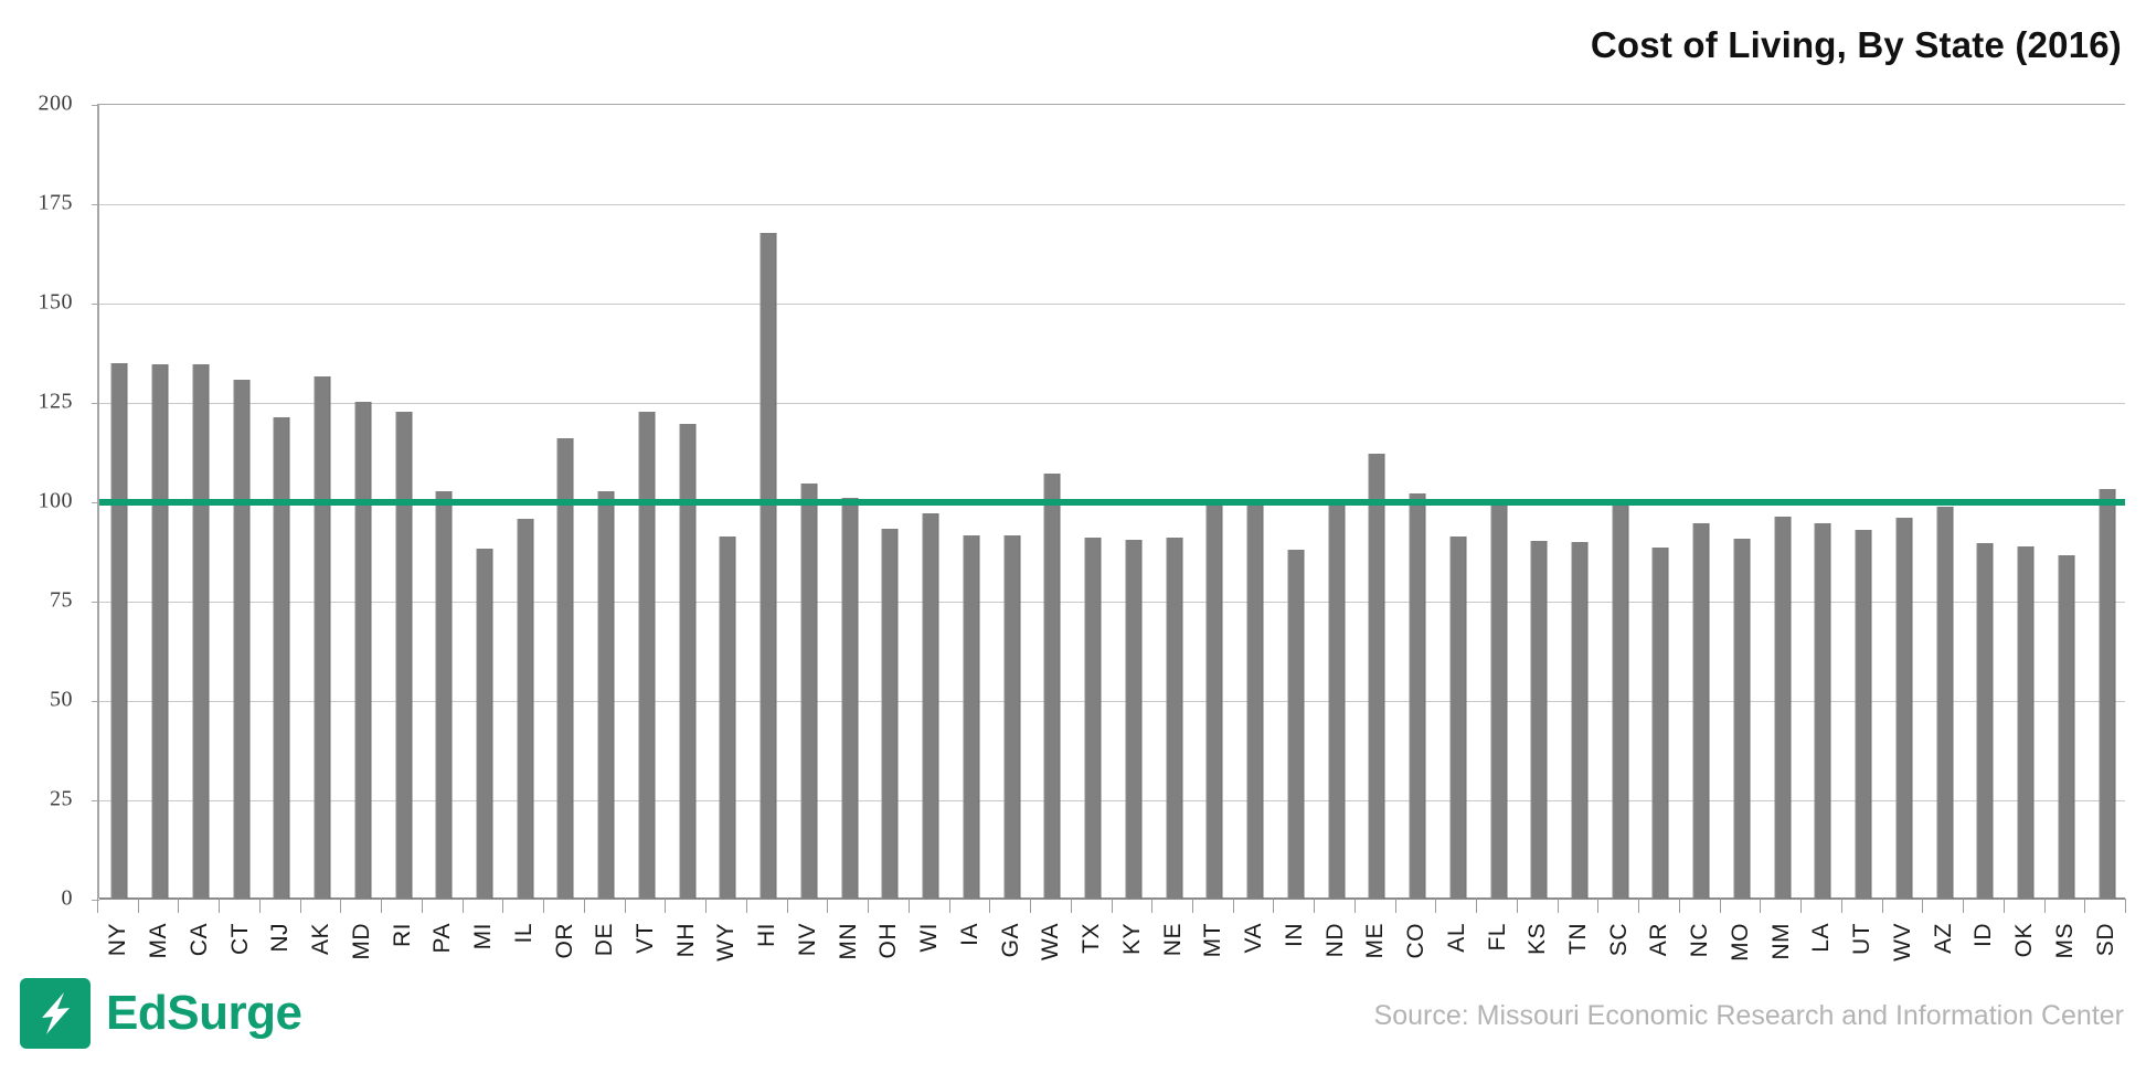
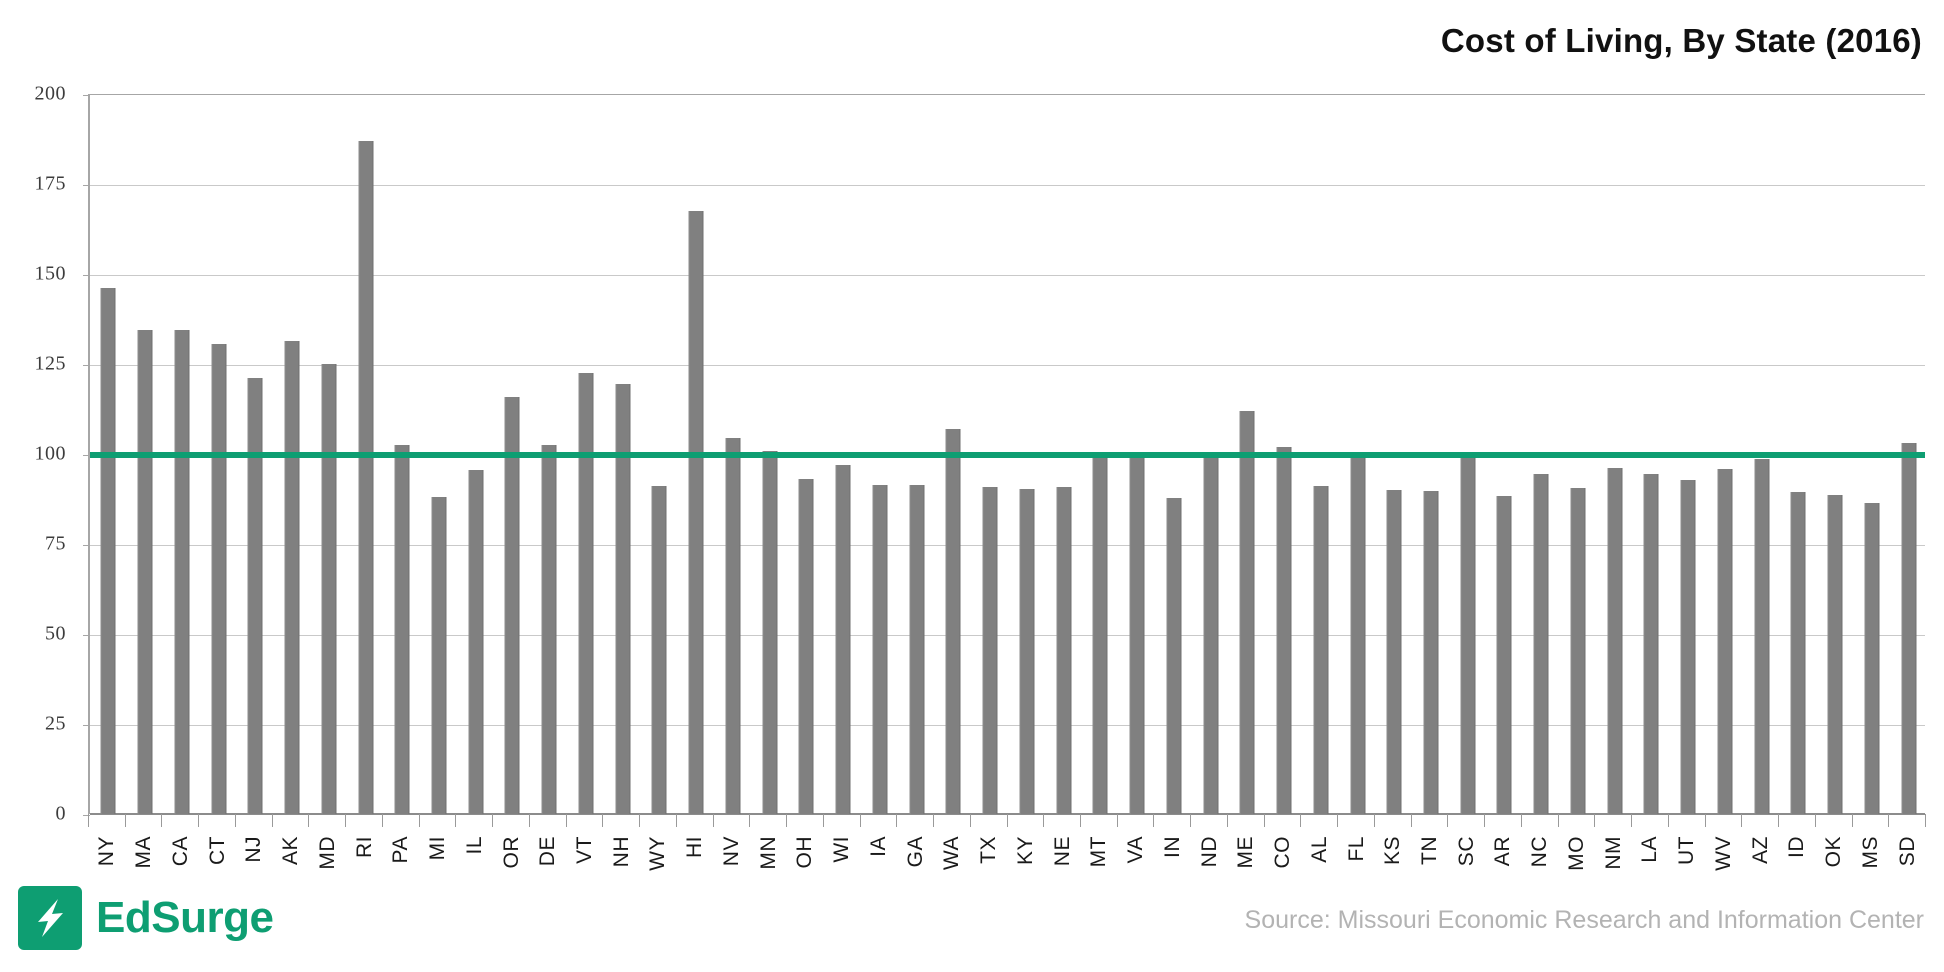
NY: 135 -> 146
RI: 122 -> 187
